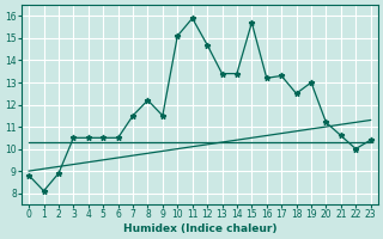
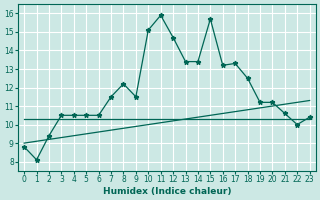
2: 8.9 -> 9.4
19: 13.0 -> 11.2
